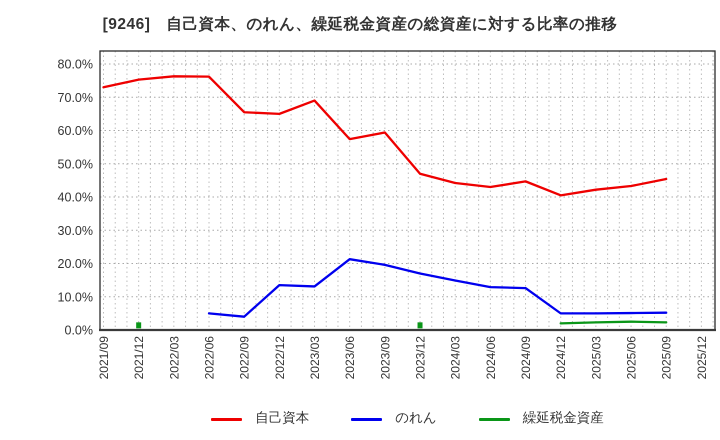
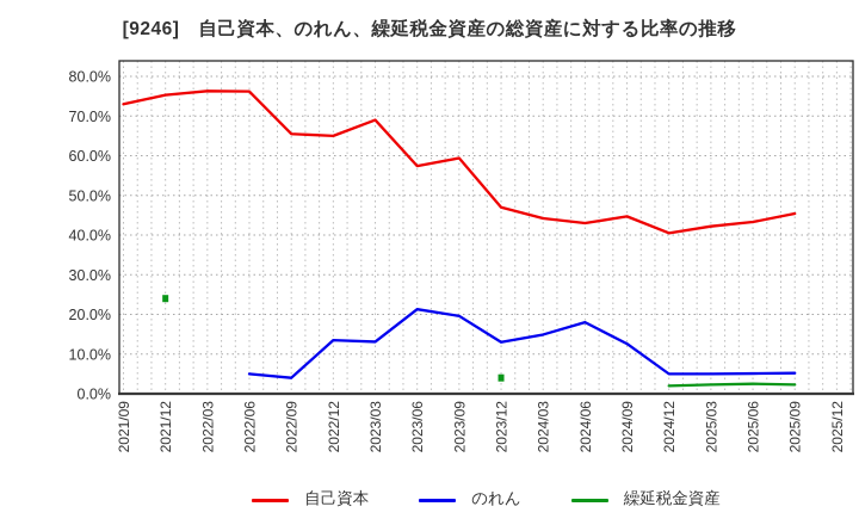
繰延税金資産/2021/12: 1% -> 24%
のれん/2023/12: 17% -> 13%
繰延税金資産/2023/12: 1% -> 4%
のれん/2024/06: 13% -> 18%
